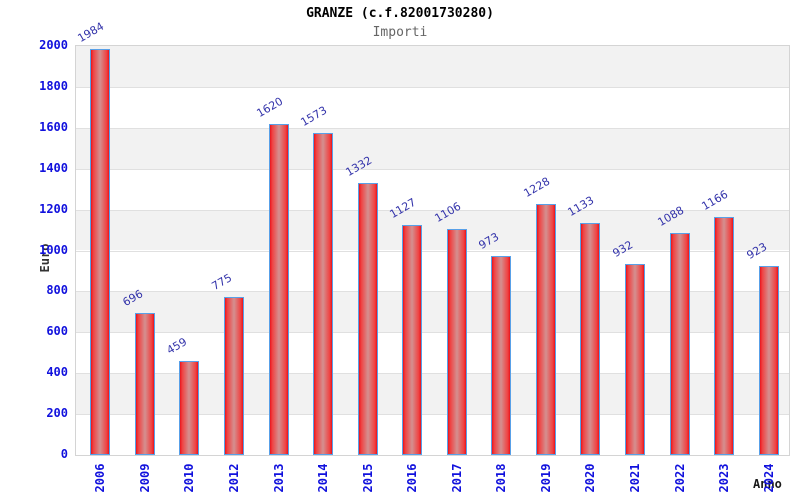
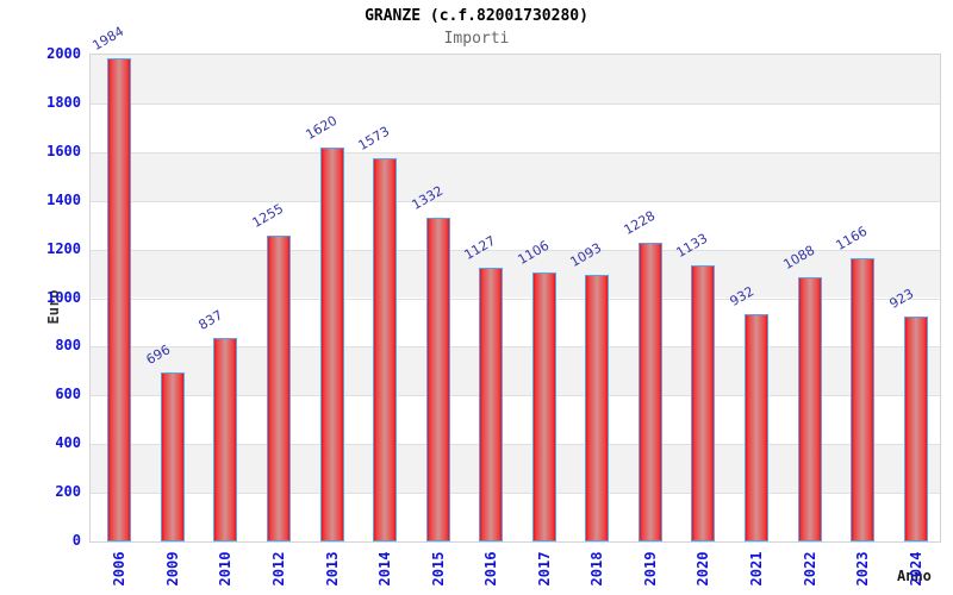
2010: 459 -> 837
2012: 775 -> 1255
2018: 973 -> 1093
